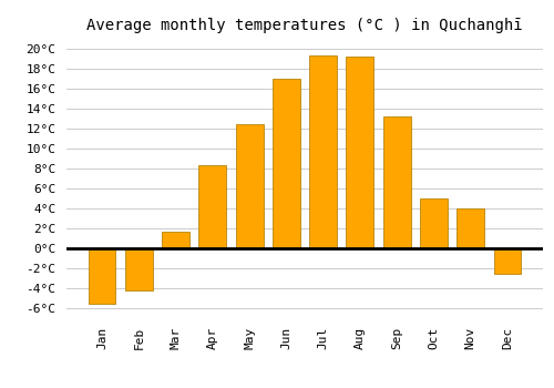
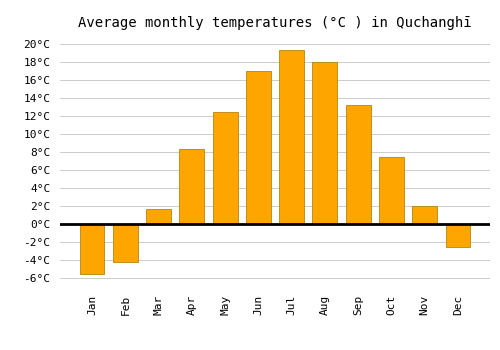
Aug: 19.2°C -> 18.0°C
Oct: 5.0°C -> 7.5°C
Nov: 4.0°C -> 2.0°C
